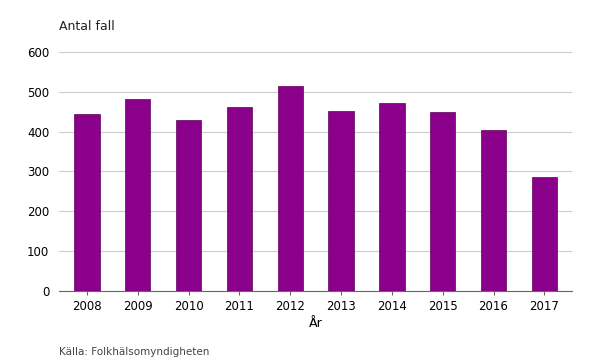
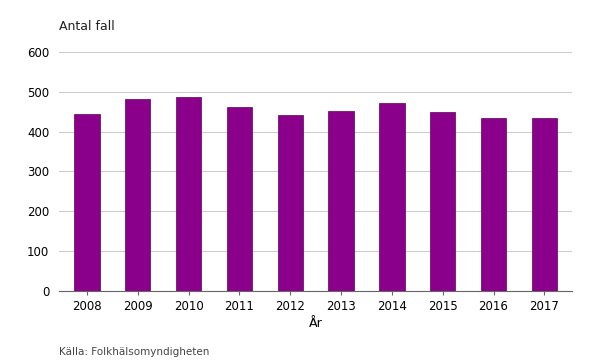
2010: 430 -> 487
2012: 515 -> 441
2016: 405 -> 434
2017: 285 -> 435
